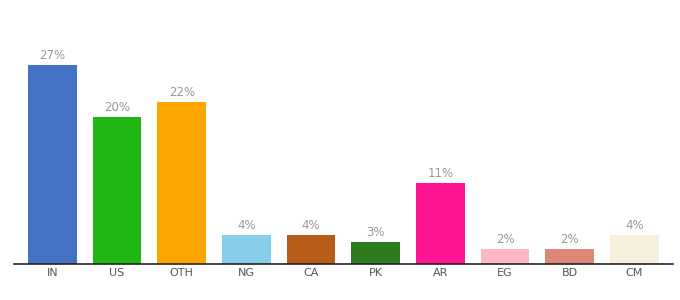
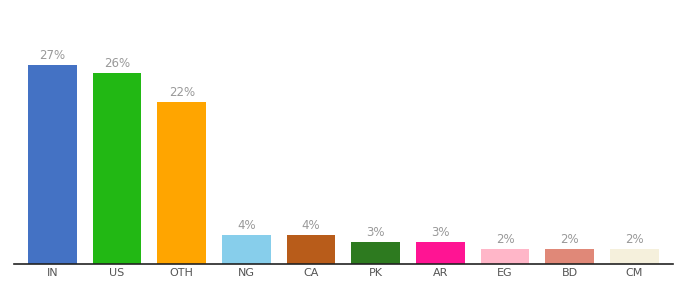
US: 20% -> 26%
AR: 11% -> 3%
CM: 4% -> 2%
